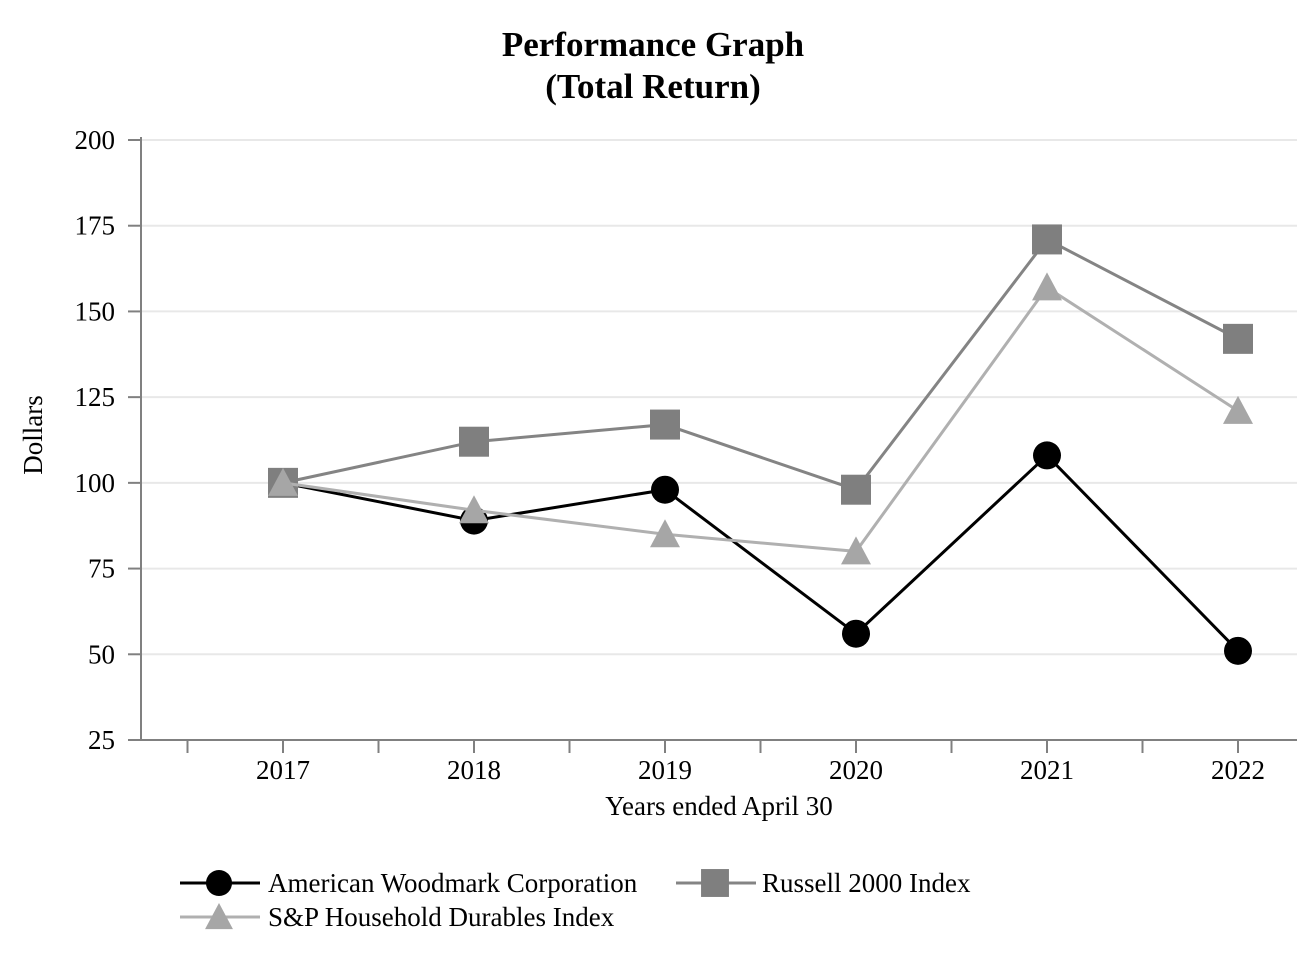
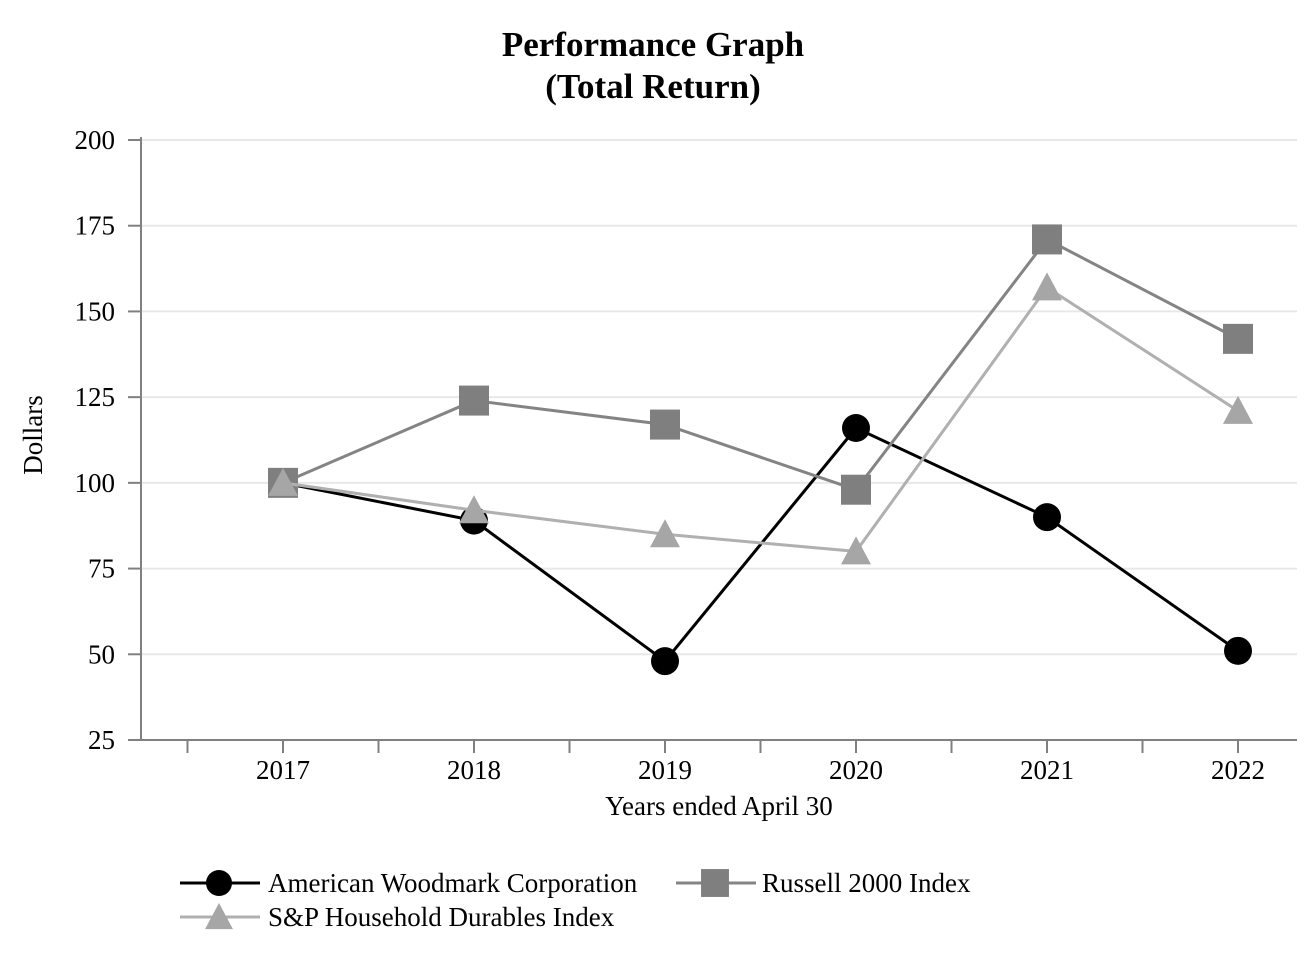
Russell 2000 Index/2018: 112 -> 124
American Woodmark Corporation/2019: 98 -> 48
American Woodmark Corporation/2020: 56 -> 116
American Woodmark Corporation/2021: 108 -> 90
